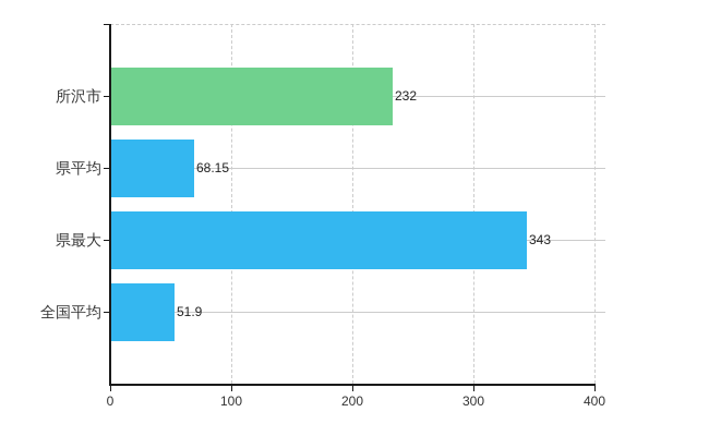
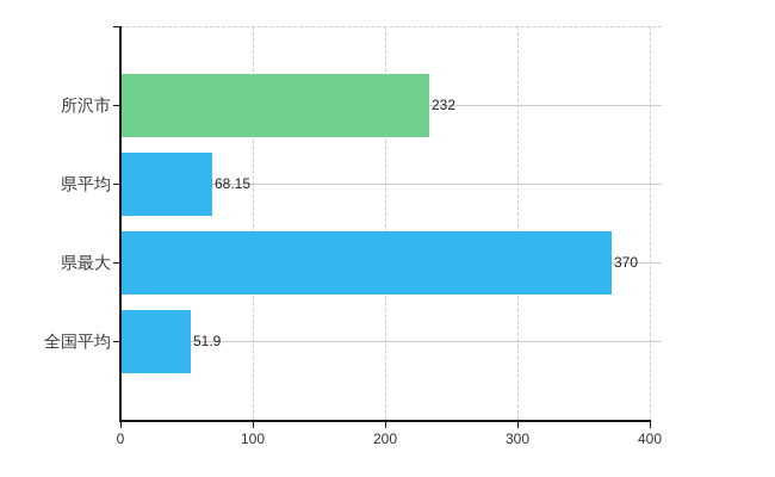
県最大: 343 -> 370
